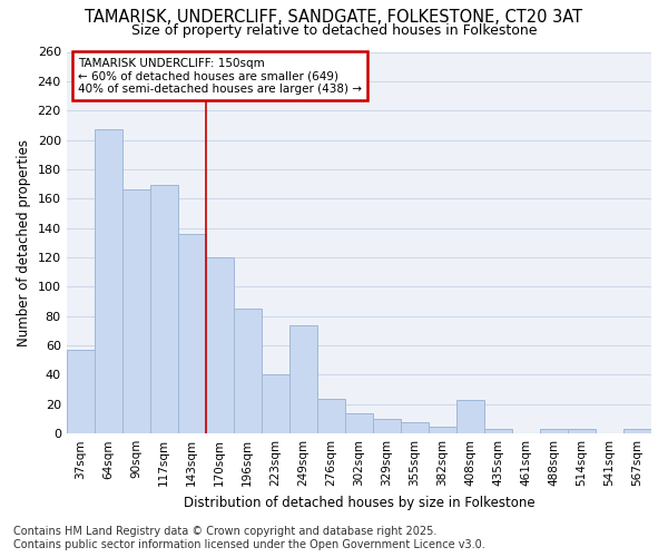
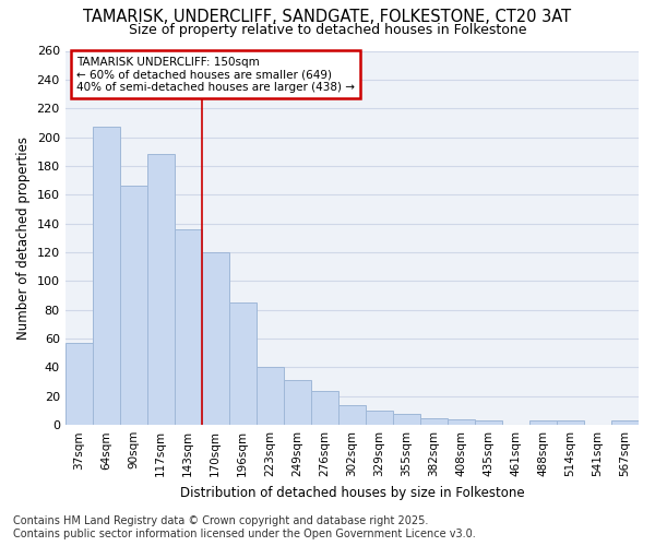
117sqm: 169 -> 188
249sqm: 74 -> 31
408sqm: 23 -> 4
